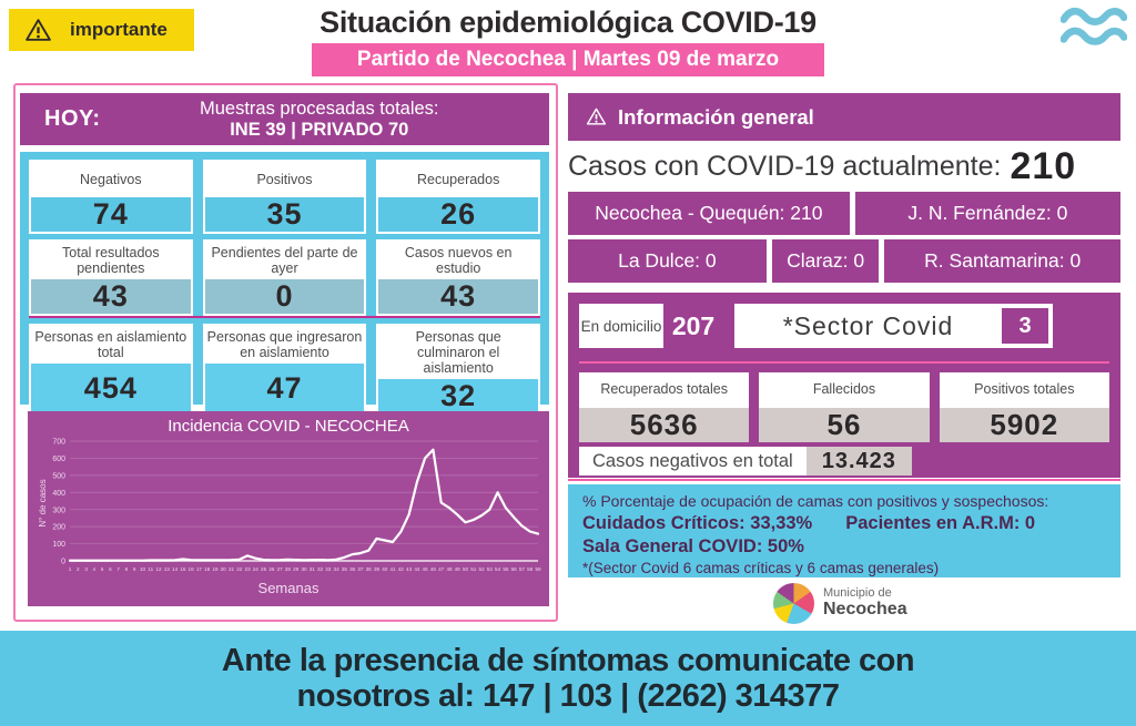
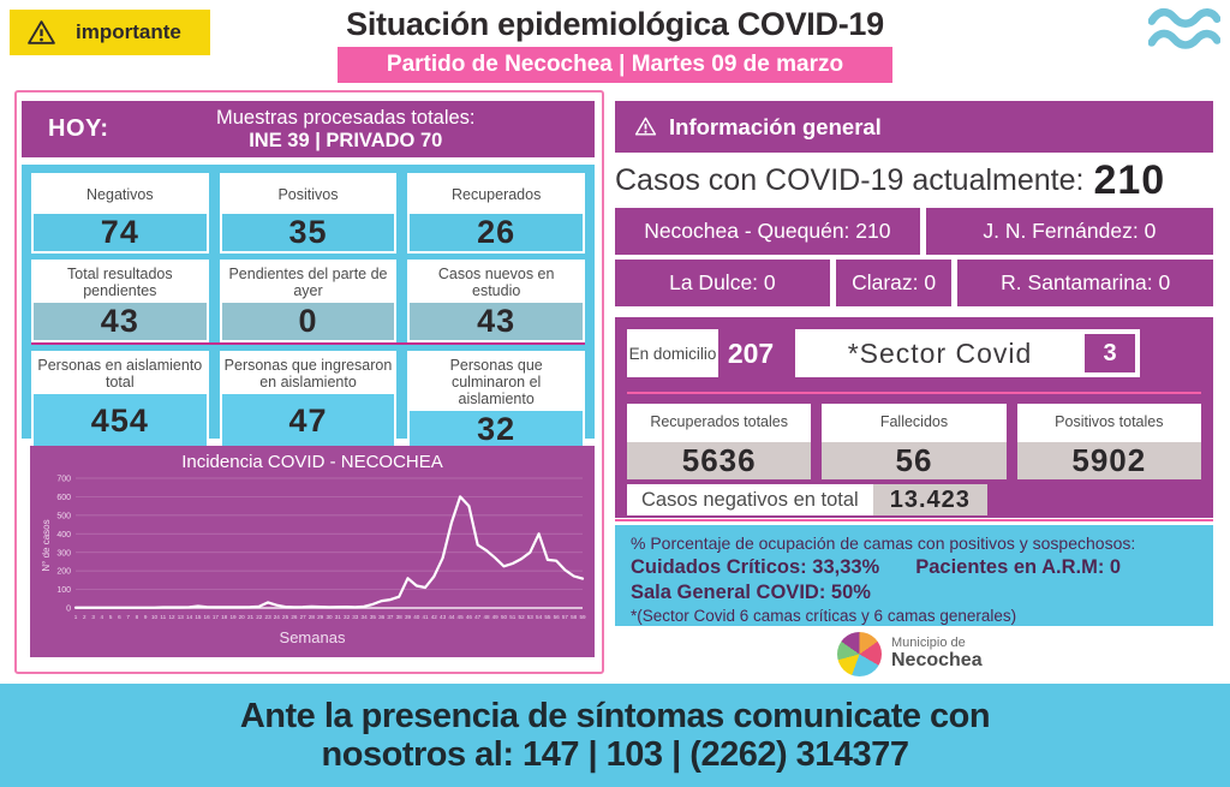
39: 130 -> 160
46: 650 -> 550
55: 310 -> 260
